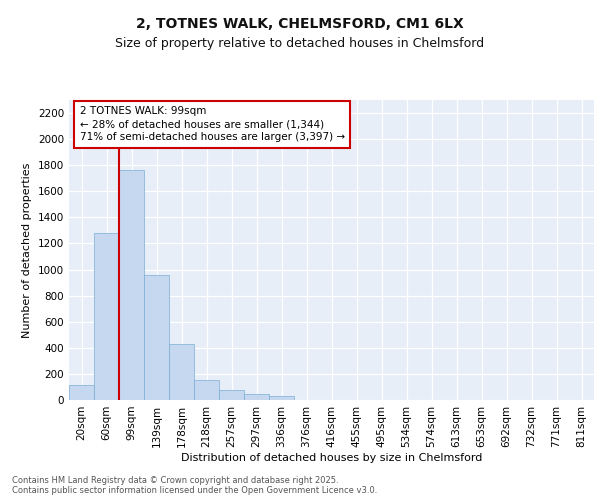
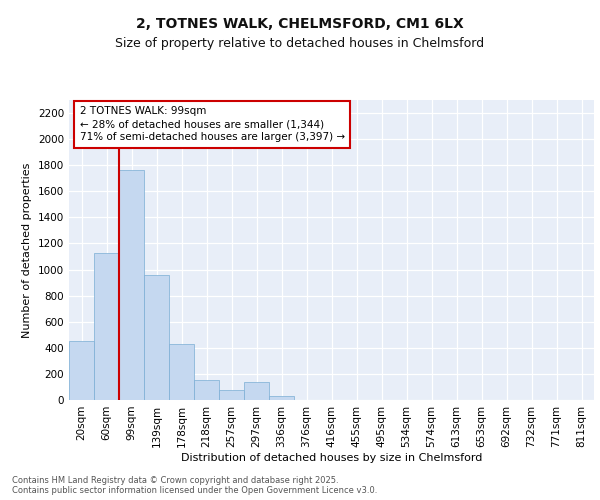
20sqm: 120 -> 450
60sqm: 1280 -> 1130
297sqm: 40 -> 140
